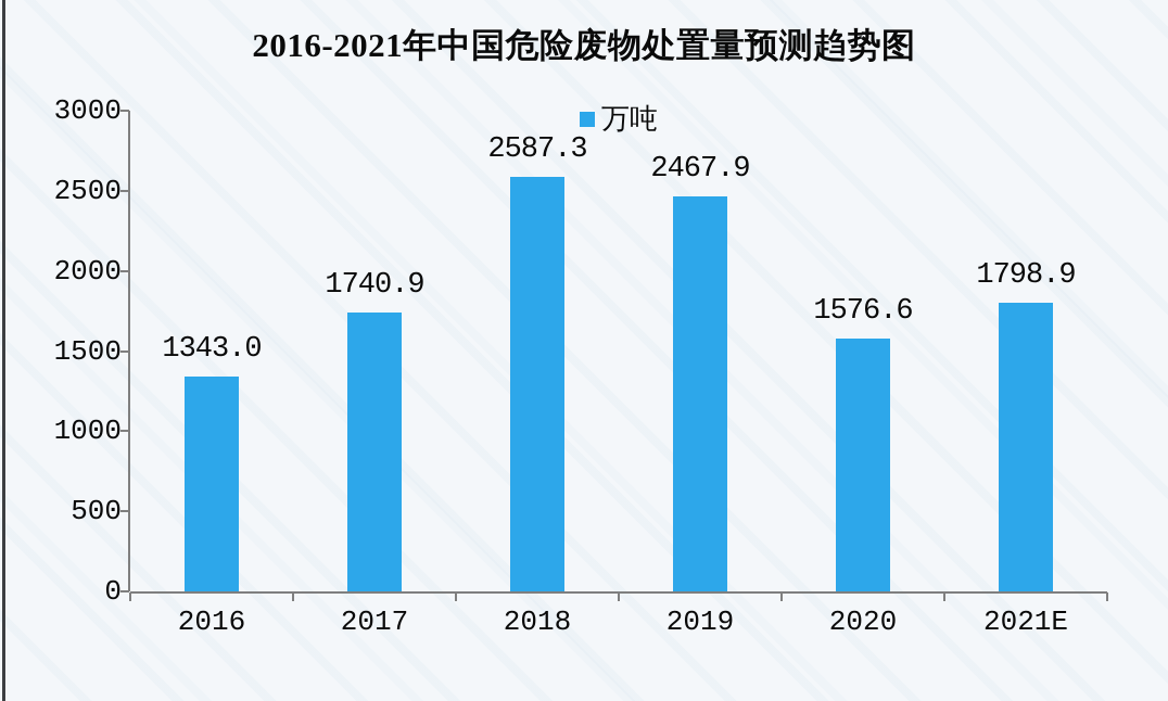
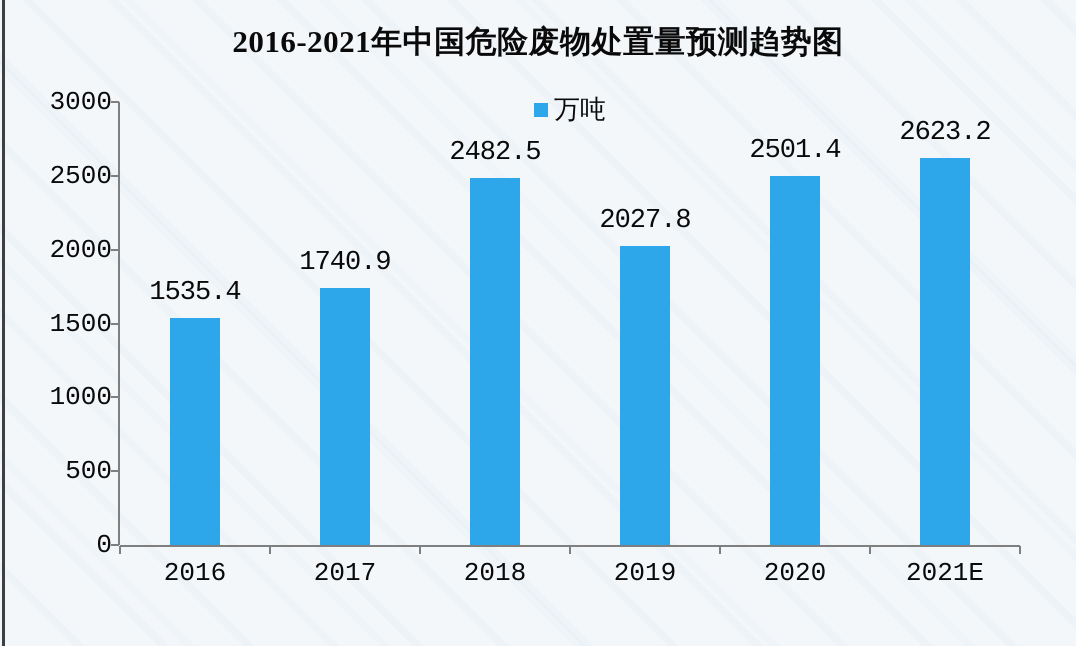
2016: 1343.0 -> 1535.4
2018: 2587.3 -> 2482.5
2019: 2467.9 -> 2027.8
2020: 1576.6 -> 2501.4
2021E: 1798.9 -> 2623.2
